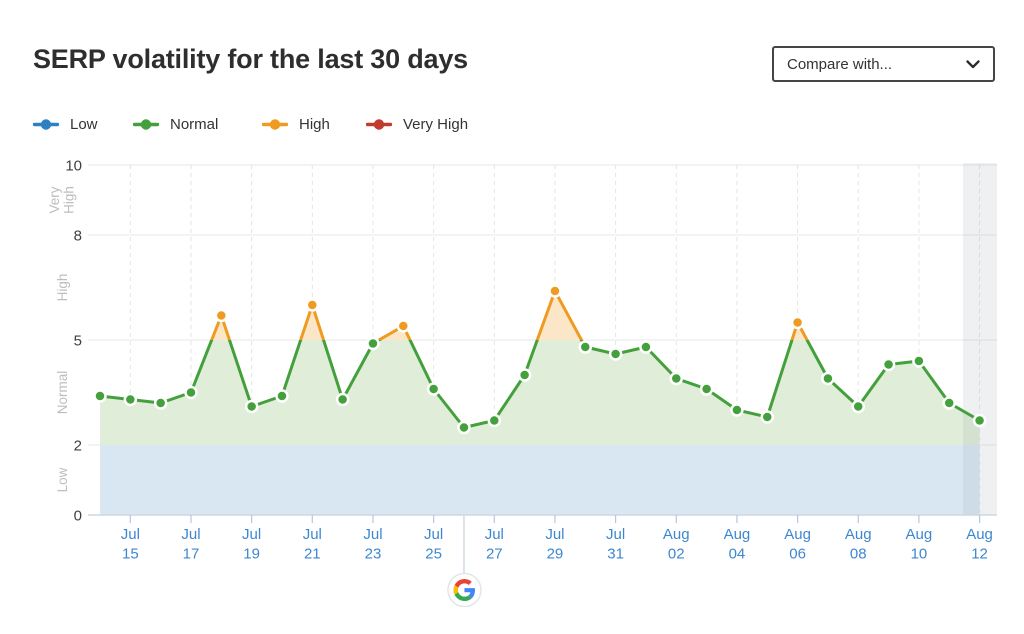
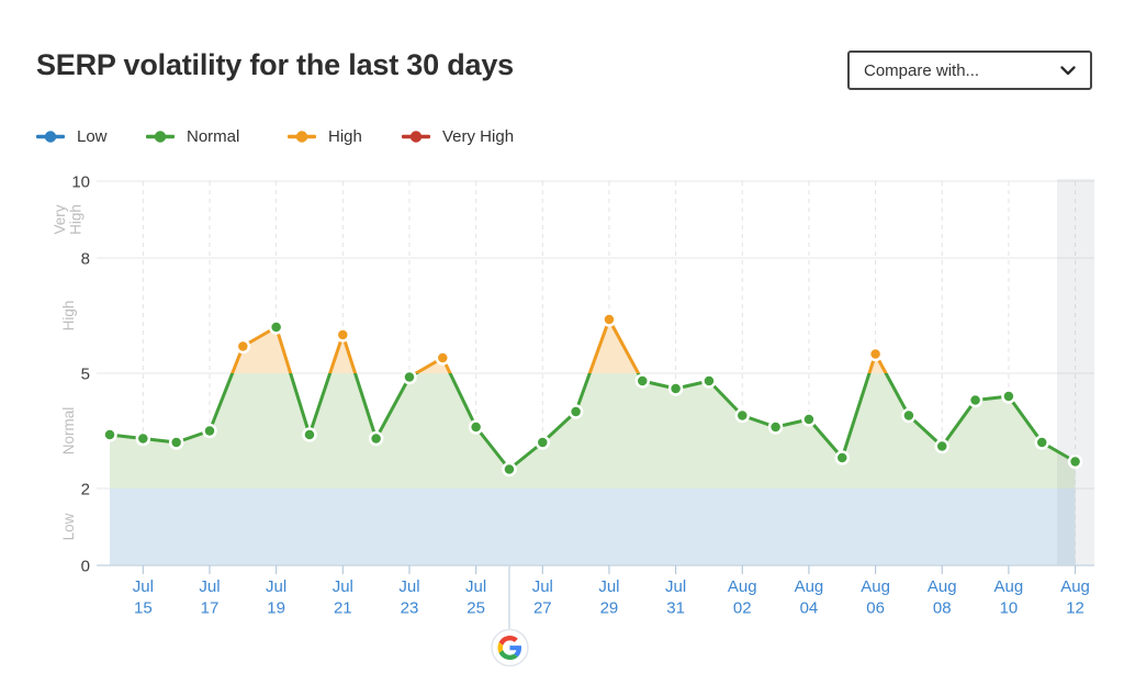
Jul 19: 3.1 -> 6.2
Jul 27: 2.7 -> 3.2
Aug 04: 3.0 -> 3.8
